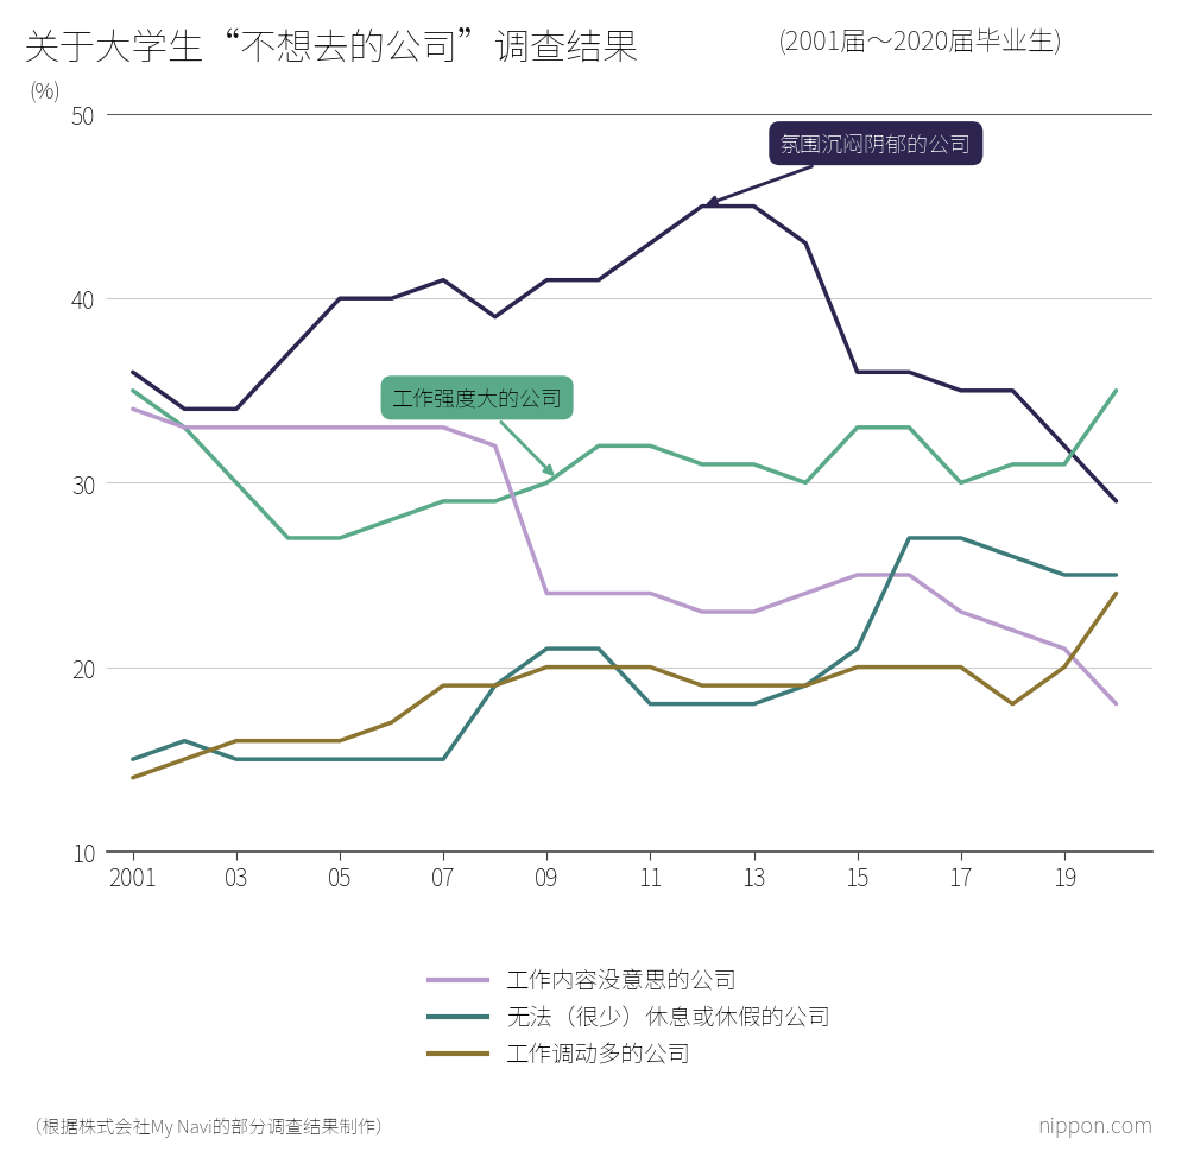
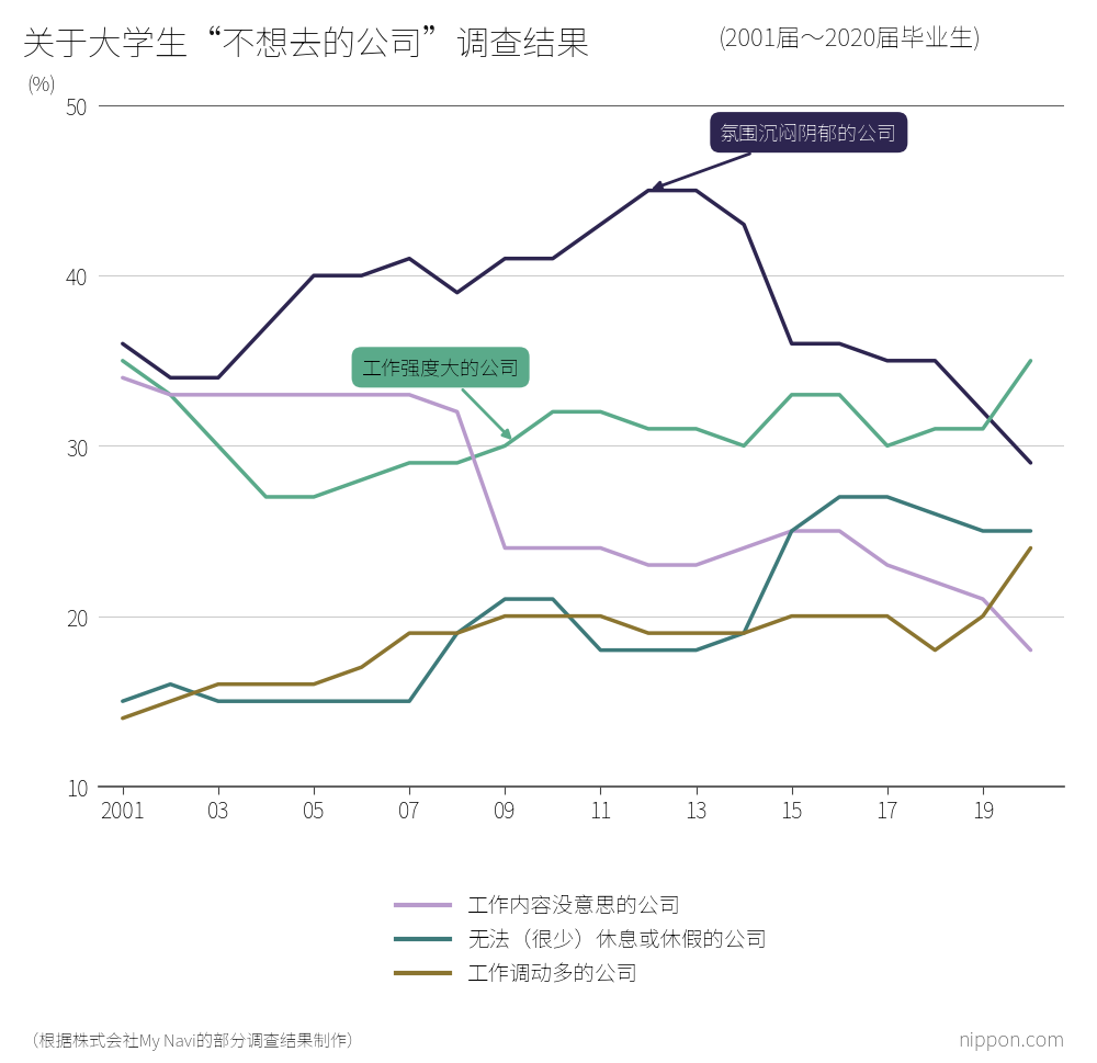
无法（很少）休息或休假的公司/15: 21 -> 25
